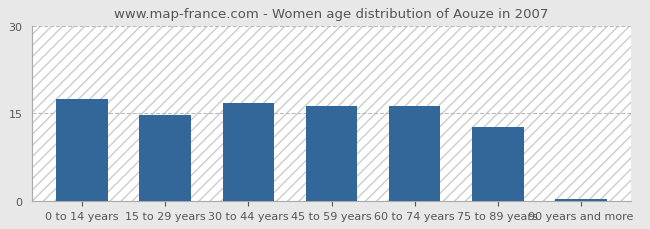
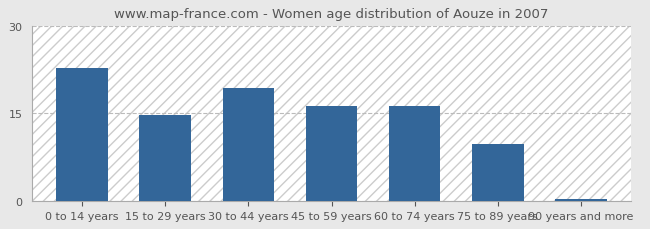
0 to 14 years: 17.5 -> 22.8
30 to 44 years: 16.7 -> 19.4
75 to 89 years: 12.7 -> 9.8
